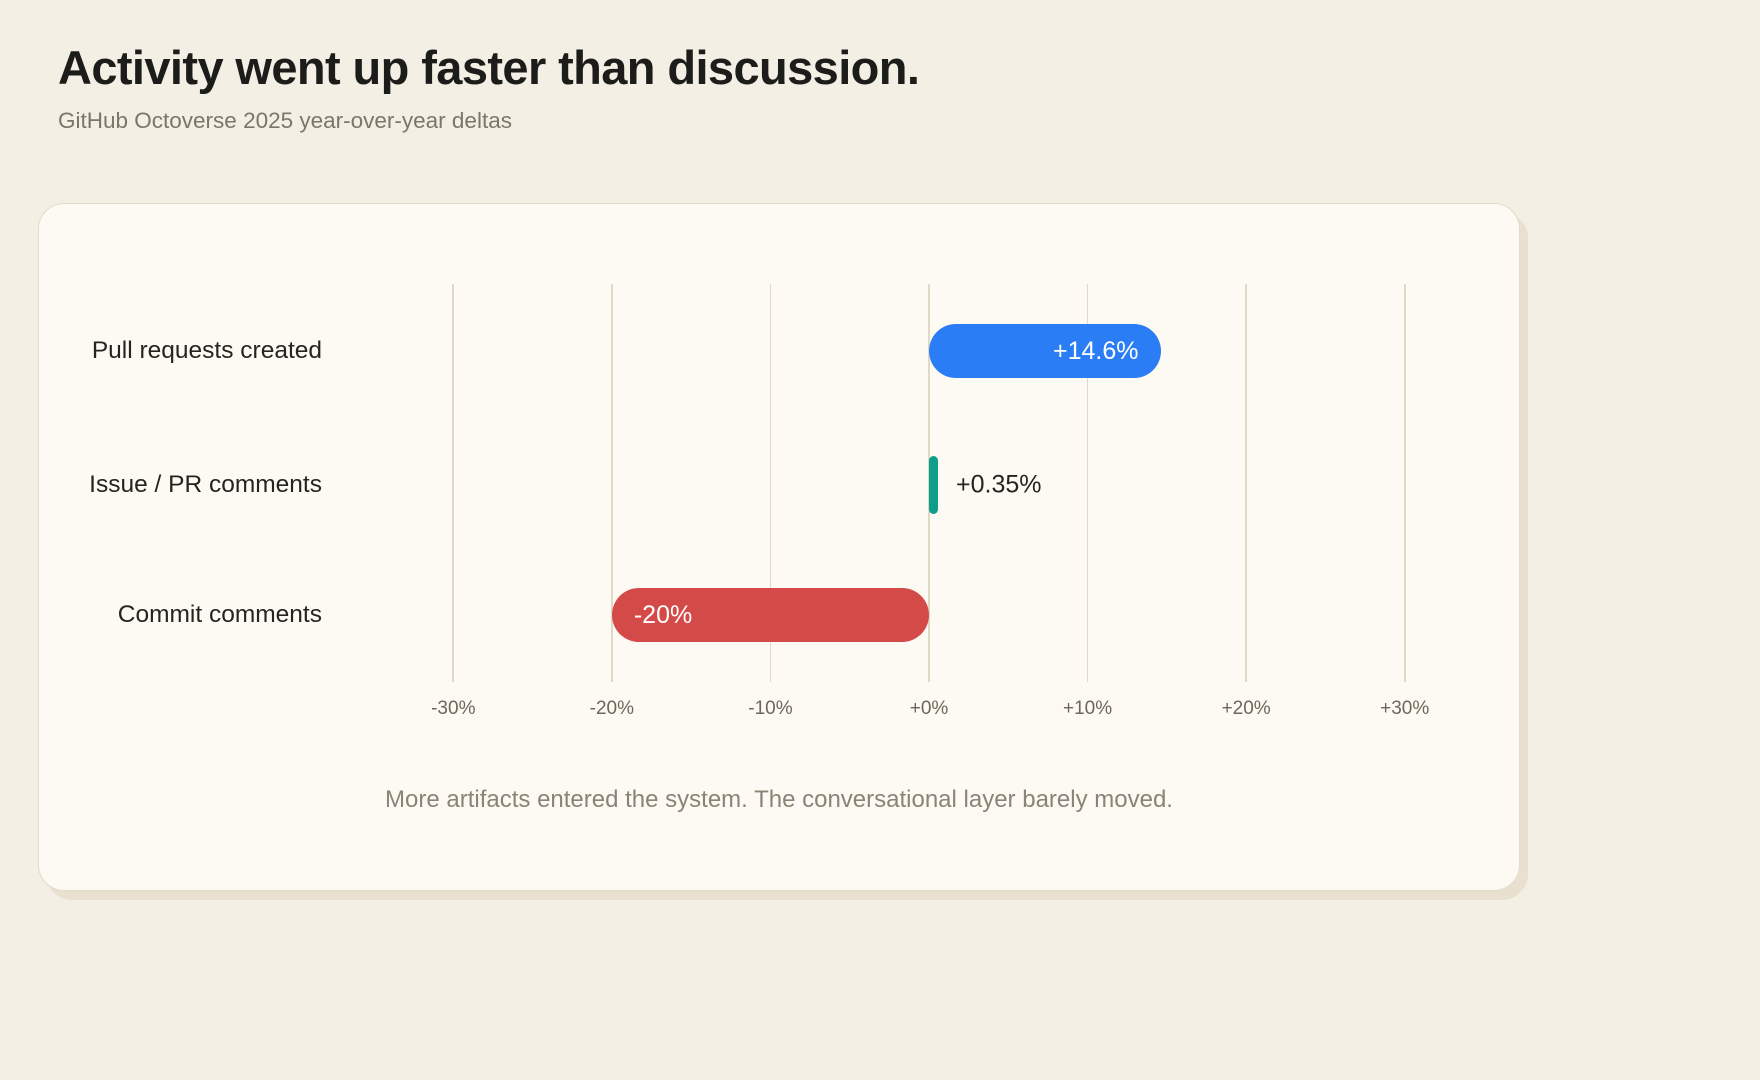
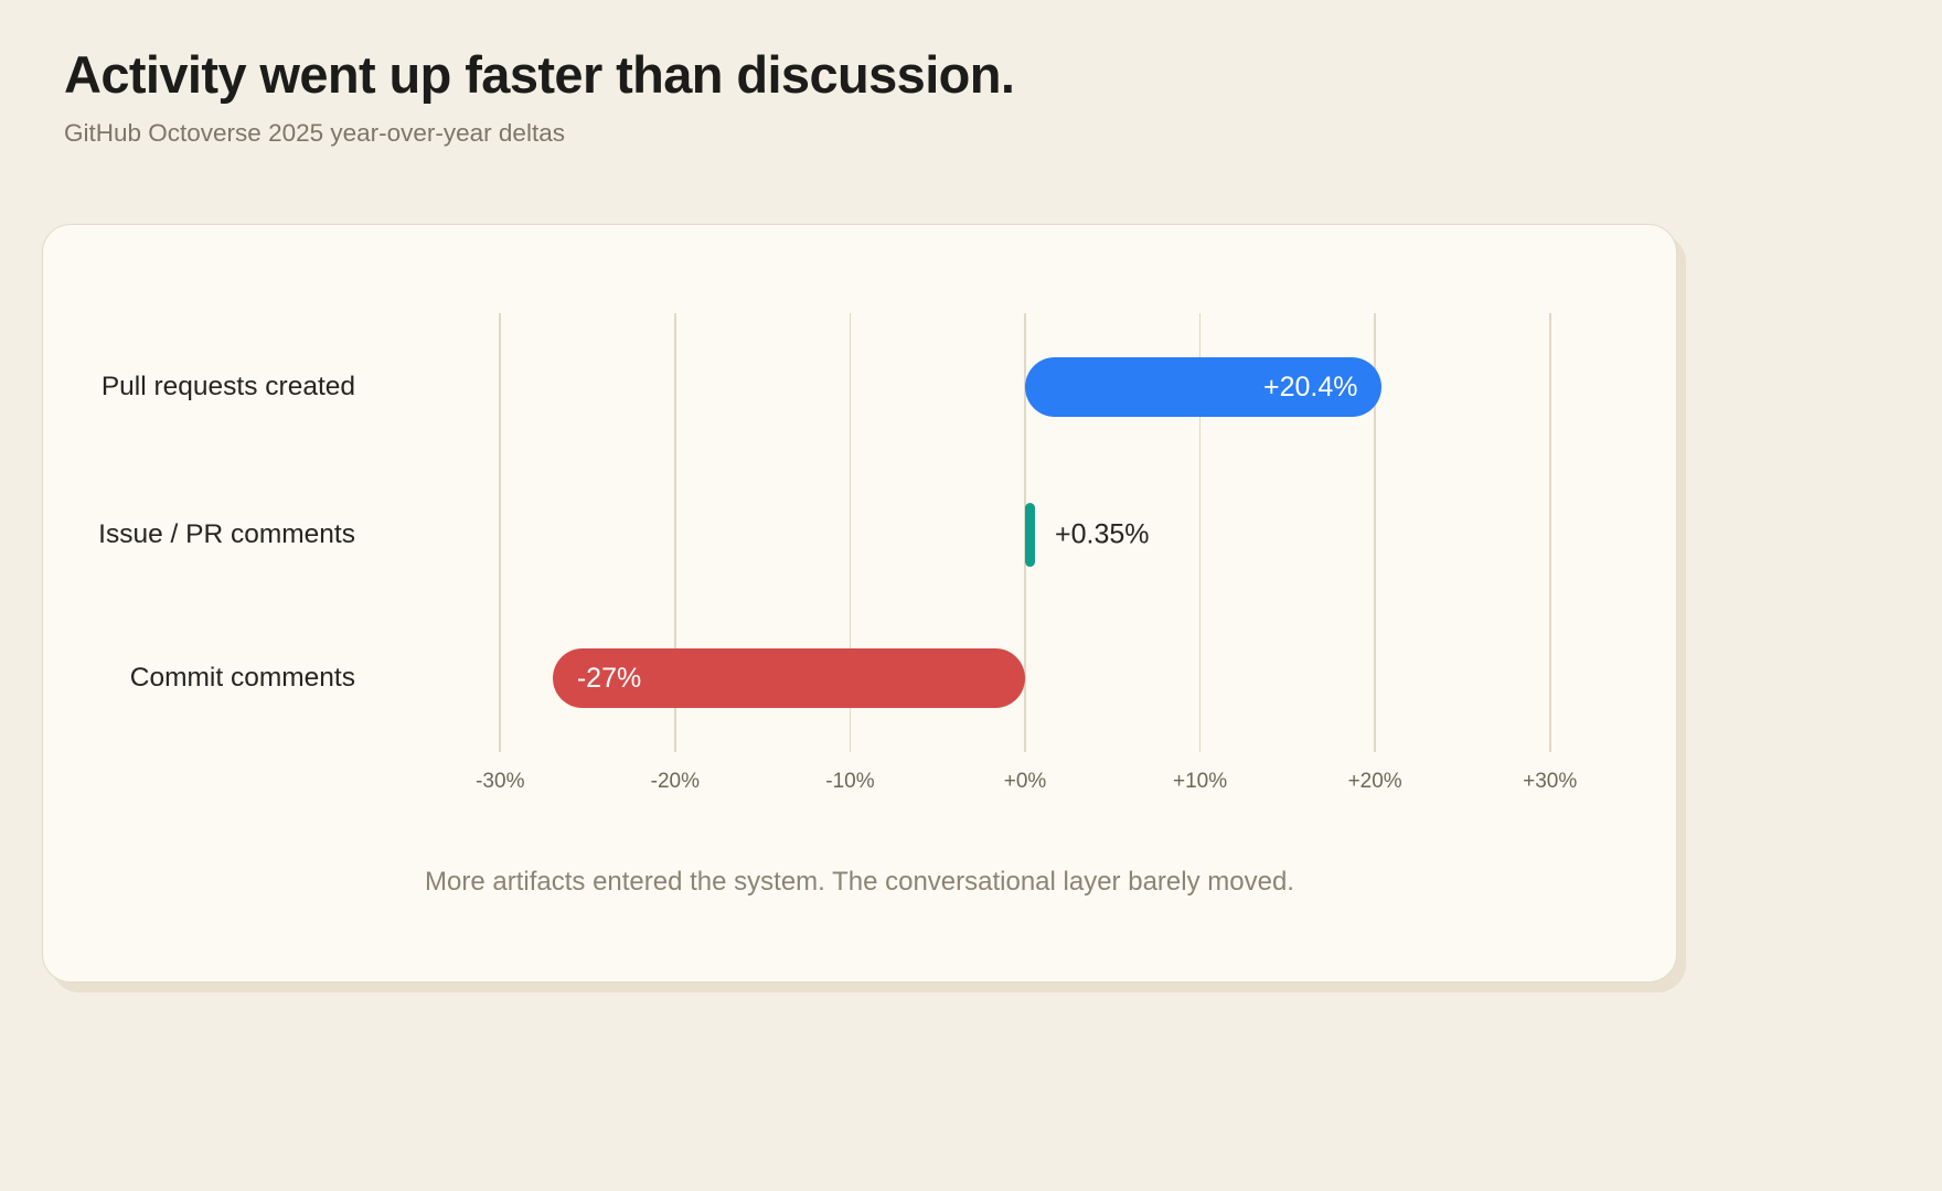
Pull requests created: +14.6% -> +20.4%
Commit comments: -20% -> -27%
